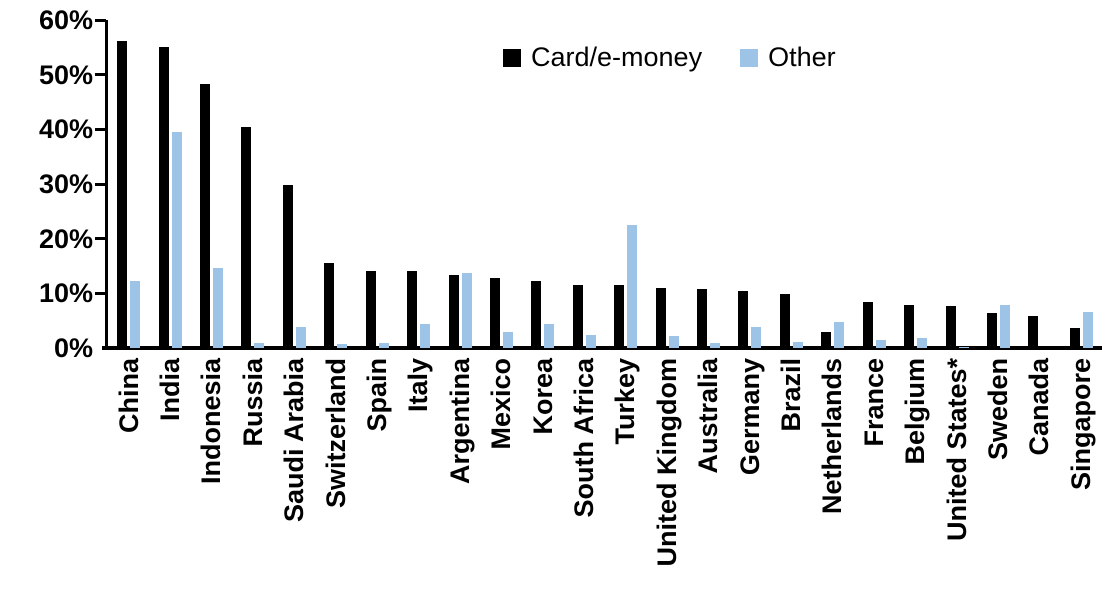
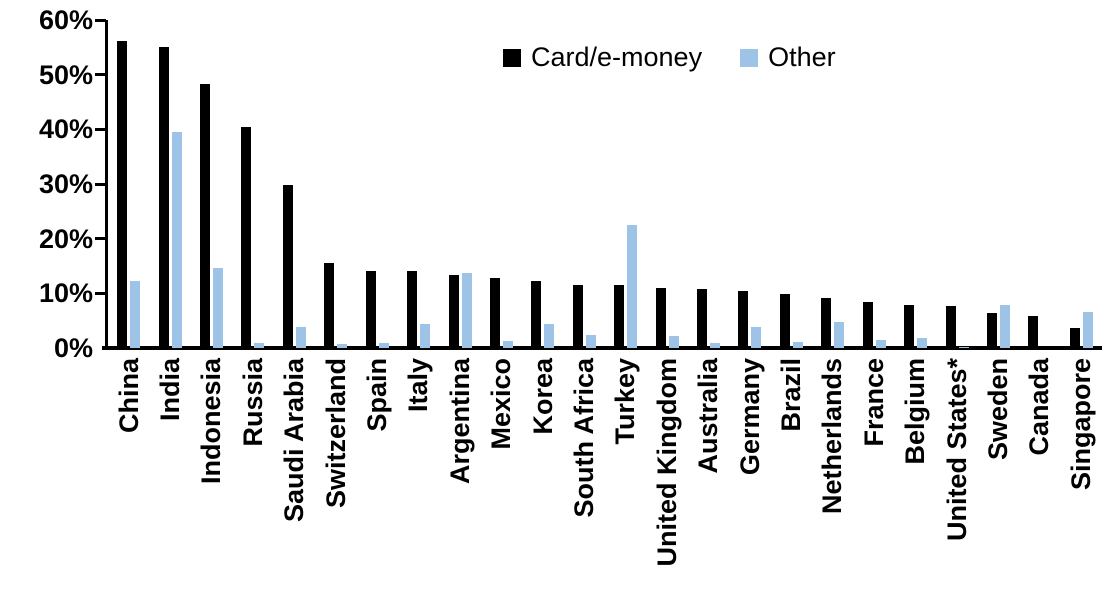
Other/Mexico: 3% -> 1%
Card/e-money/Netherlands: 3% -> 9%
